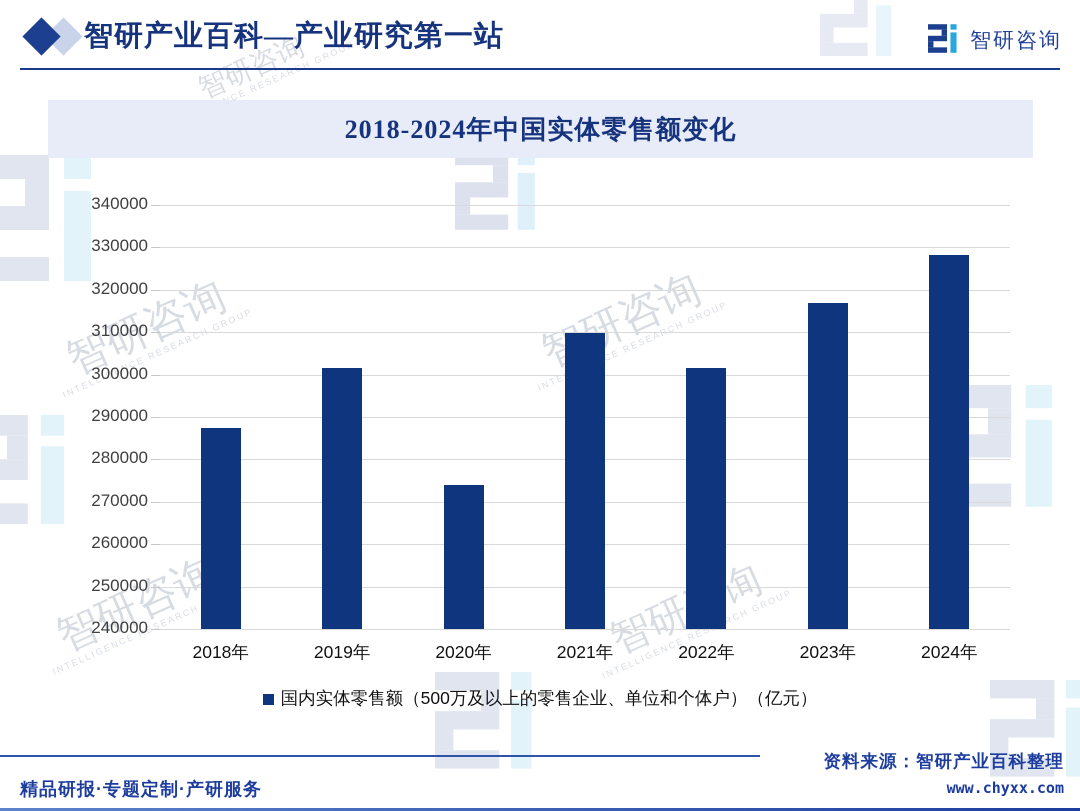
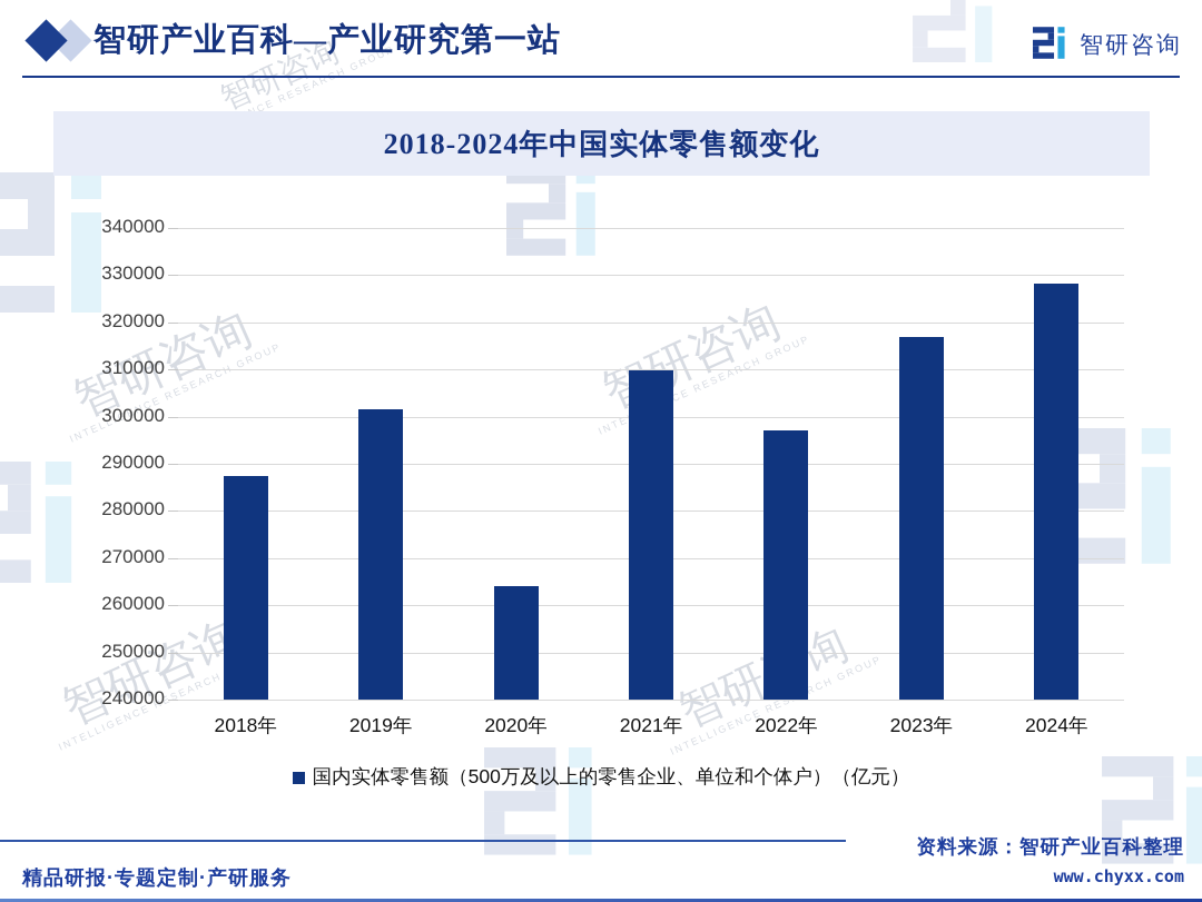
2020年: 274000 -> 264000
2022年: 302000 -> 297000
